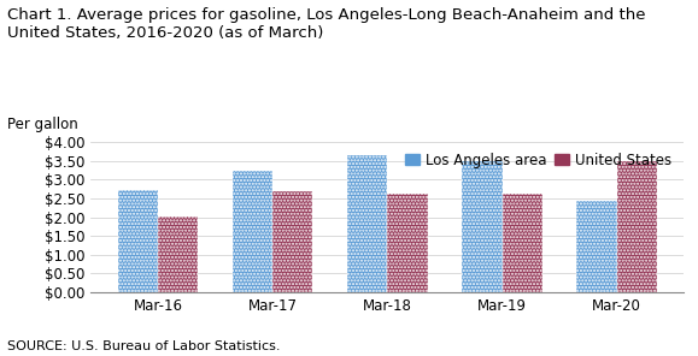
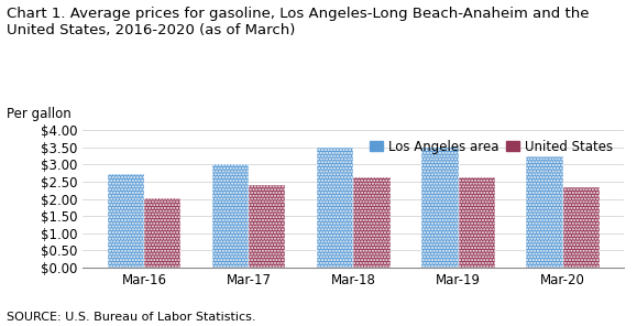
Los Angeles area/Mar-17: $3.25 -> $3.00
United States/Mar-17: $2.70 -> $2.39
Los Angeles area/Mar-18: $3.65 -> $3.48
Los Angeles area/Mar-20: $2.45 -> $3.25
United States/Mar-20: $3.50 -> $2.34
